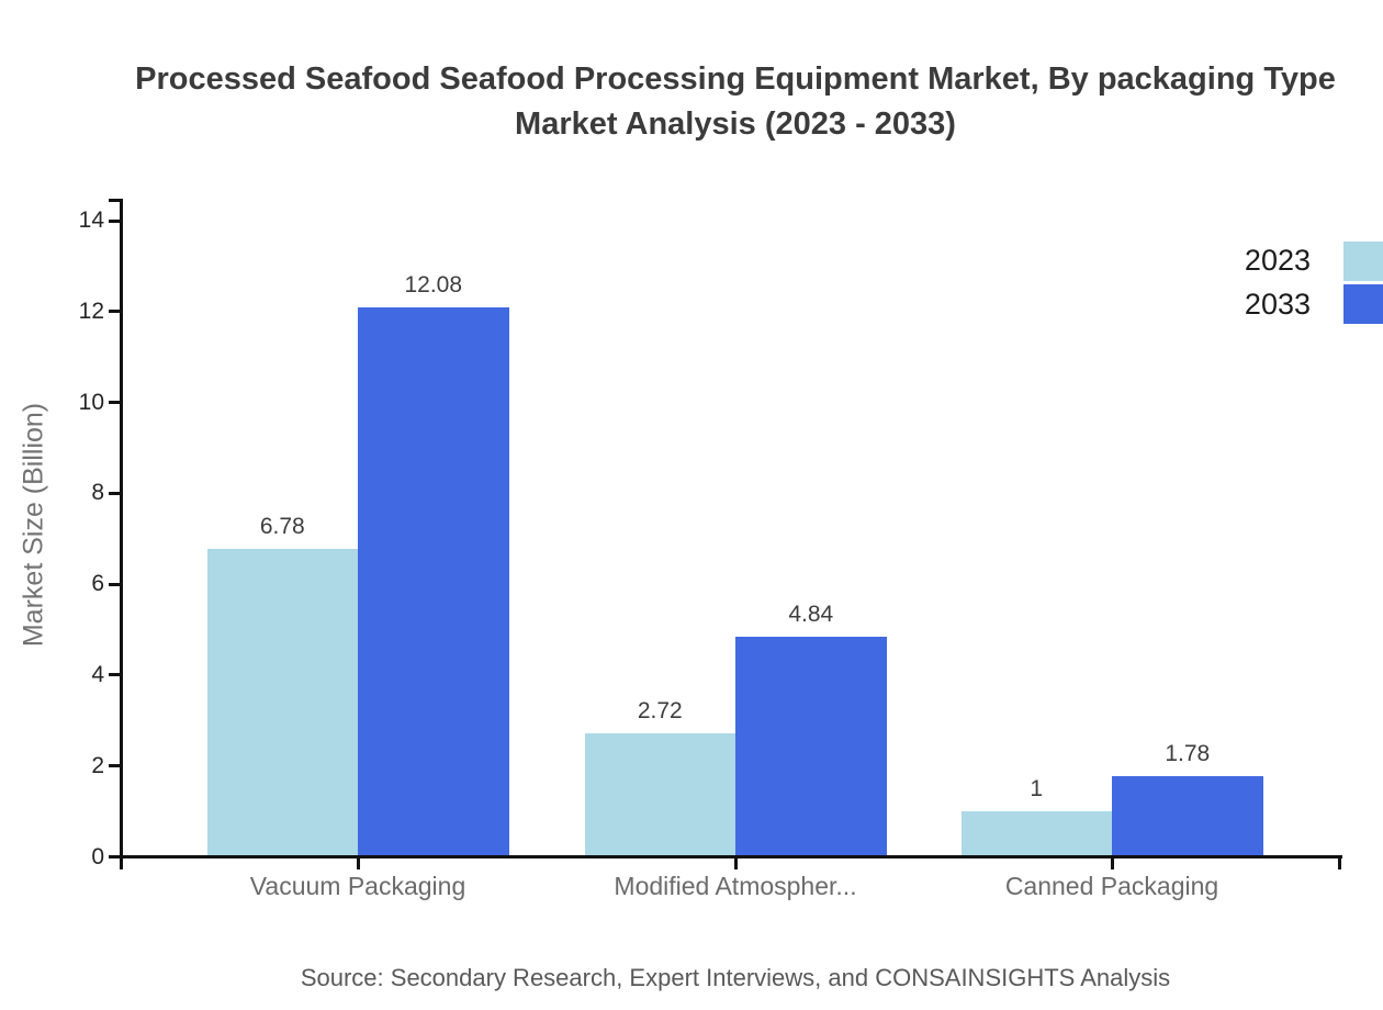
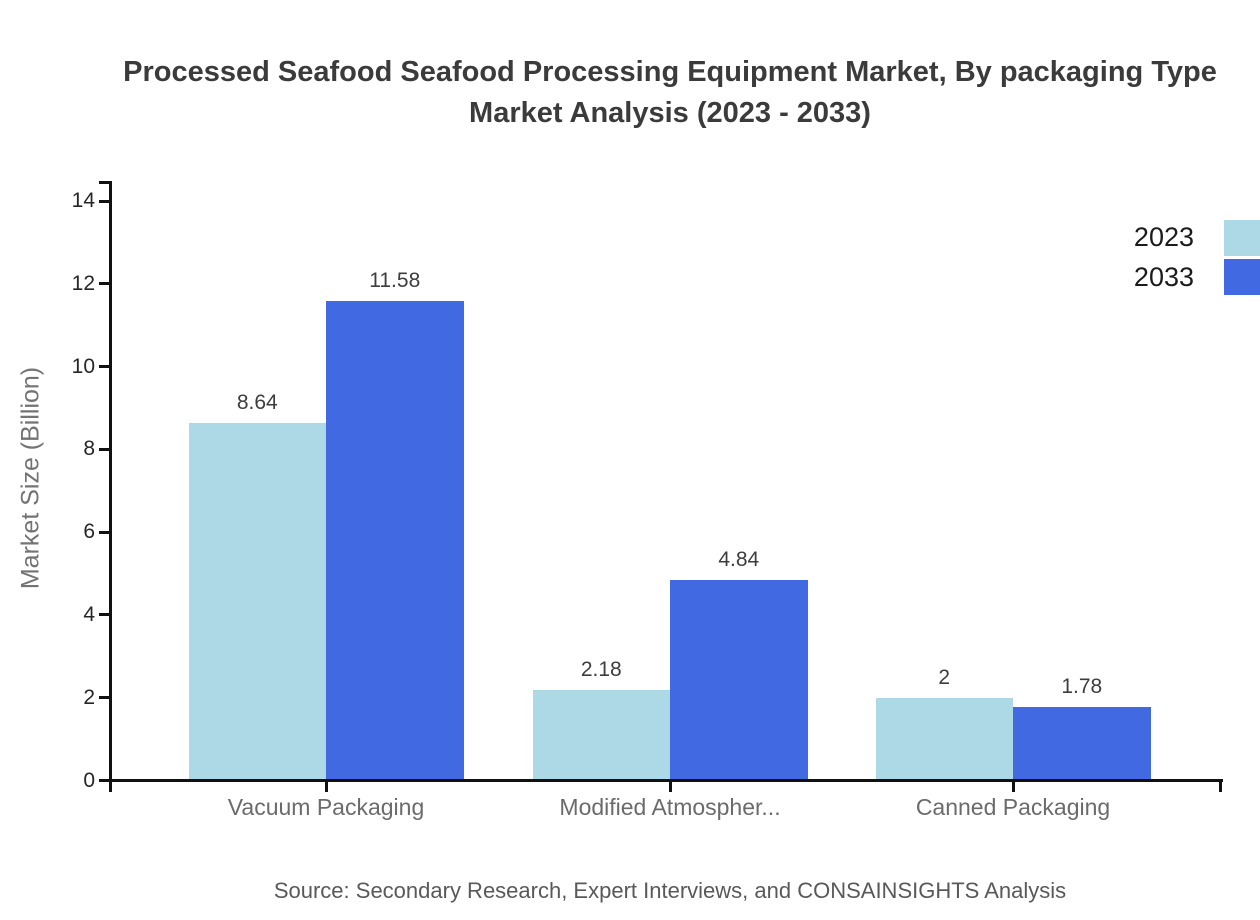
2023/Vacuum Packaging: 6.78 -> 8.64
2033/Vacuum Packaging: 12.08 -> 11.58
2023/Modified Atmospher...: 2.72 -> 2.18
2023/Canned Packaging: 1 -> 2
